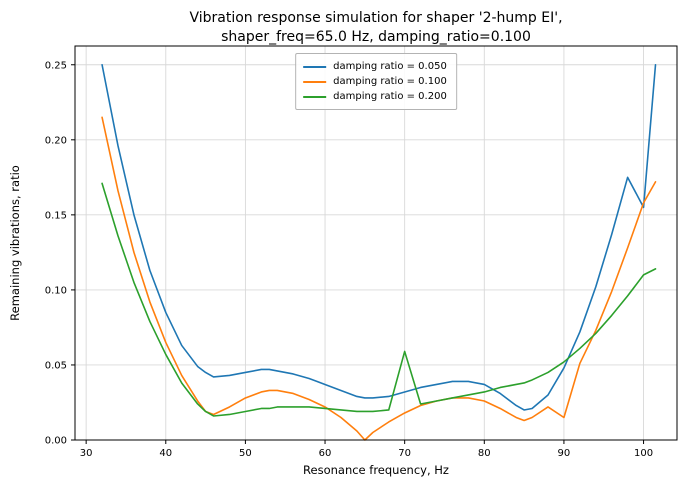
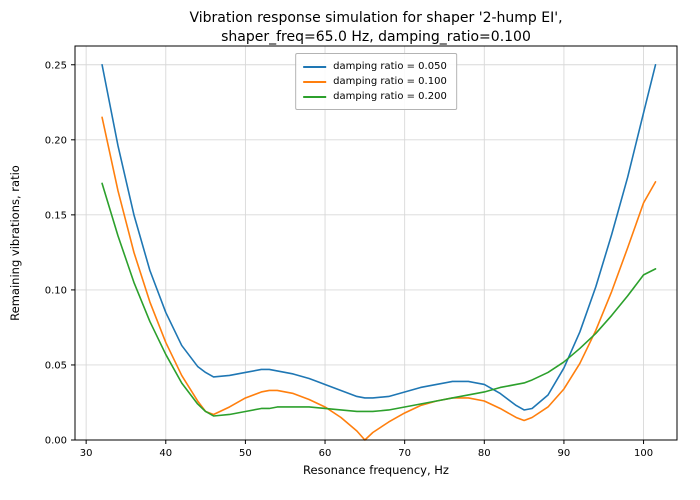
damping ratio = 0.200/70: 0.059 -> 0.022
damping ratio = 0.100/90: 0.015 -> 0.034
damping ratio = 0.050/100: 0.155 -> 0.218
